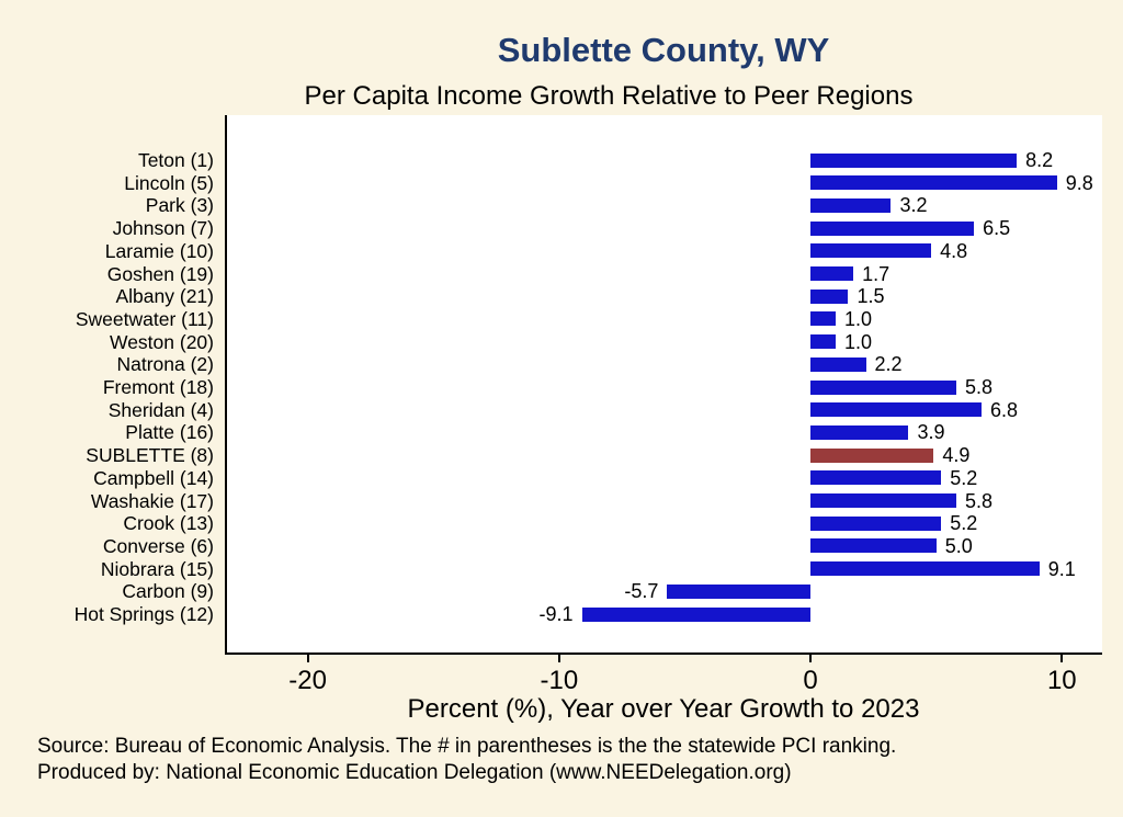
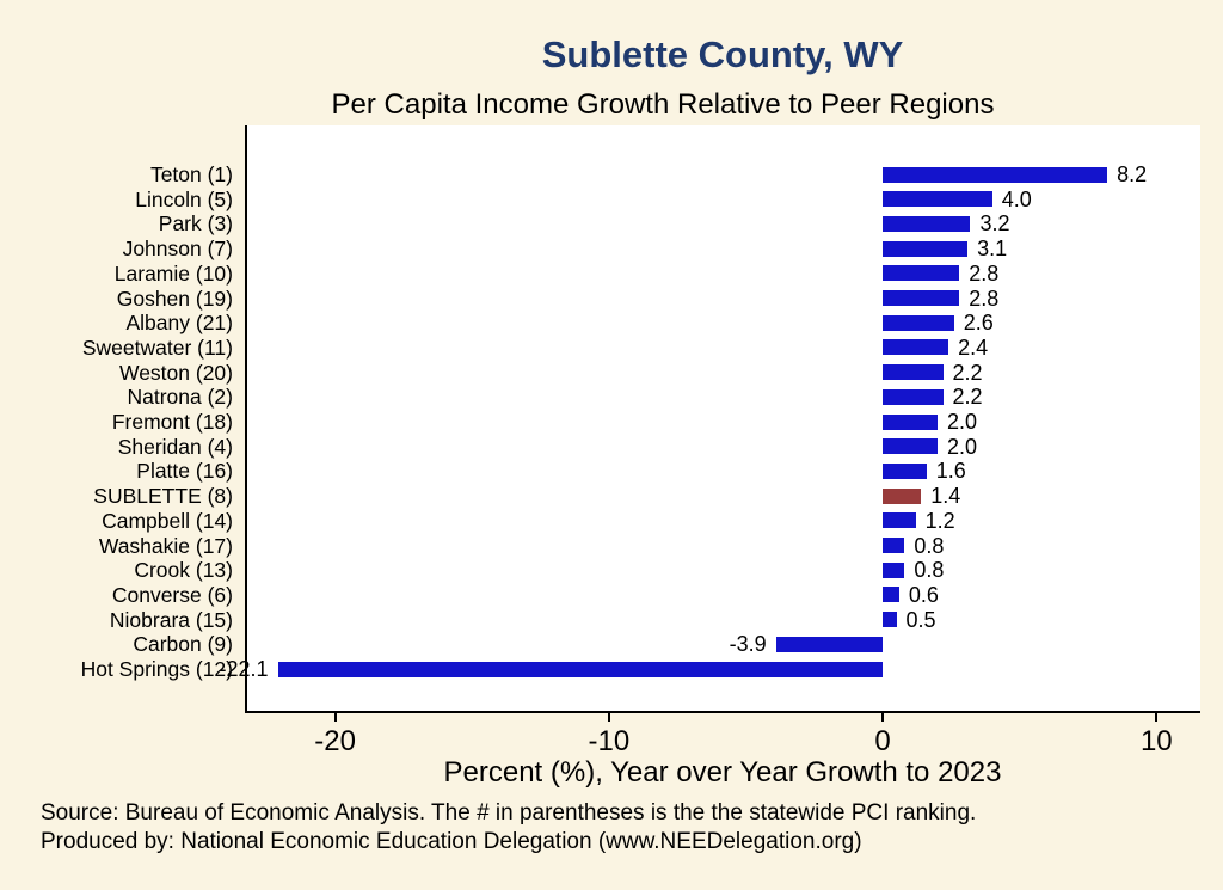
Lincoln (5): 9.8 -> 4.0
Johnson (7): 6.5 -> 3.1
Laramie (10): 4.8 -> 2.8
Goshen (19): 1.7 -> 2.8
Albany (21): 1.5 -> 2.6
Sweetwater (11): 1.0 -> 2.4
Weston (20): 1.0 -> 2.2
Fremont (18): 5.8 -> 2.0
Sheridan (4): 6.8 -> 2.0
Platte (16): 3.9 -> 1.6
SUBLETTE (8): 4.9 -> 1.4
Campbell (14): 5.2 -> 1.2
Washakie (17): 5.8 -> 0.8
Crook (13): 5.2 -> 0.8
Converse (6): 5.0 -> 0.6
Niobrara (15): 9.1 -> 0.5
Carbon (9): -5.7 -> -3.9
Hot Springs (12): -9.1 -> -22.1
